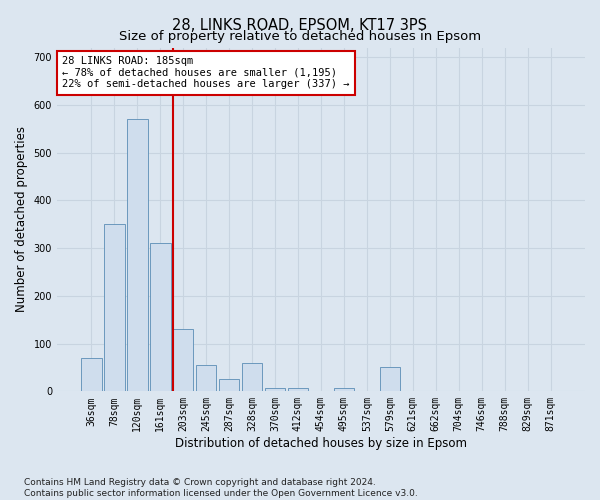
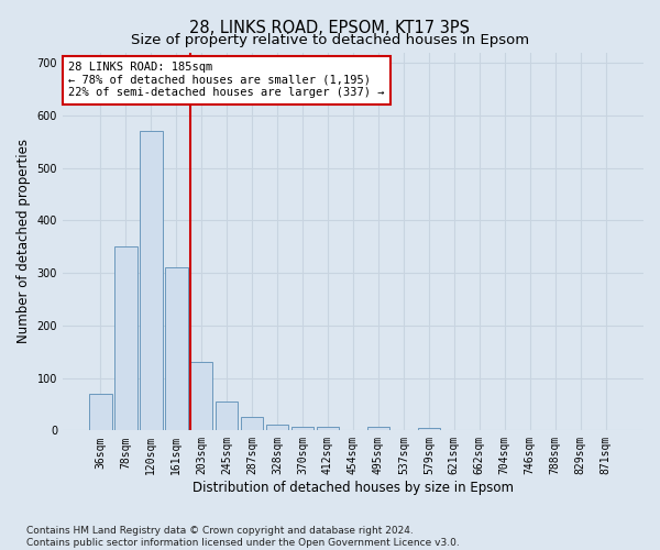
328sqm: 60 -> 12
579sqm: 50 -> 5
